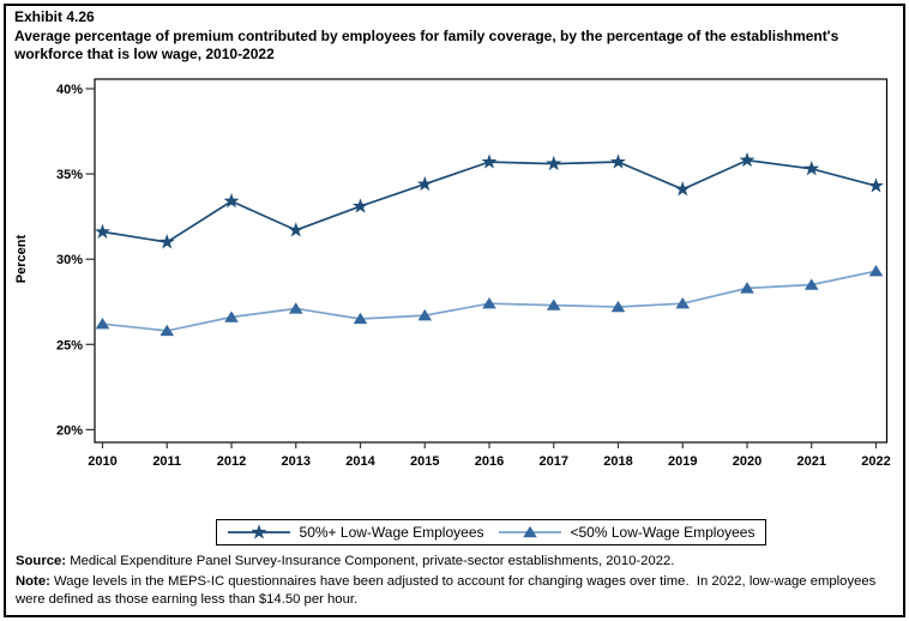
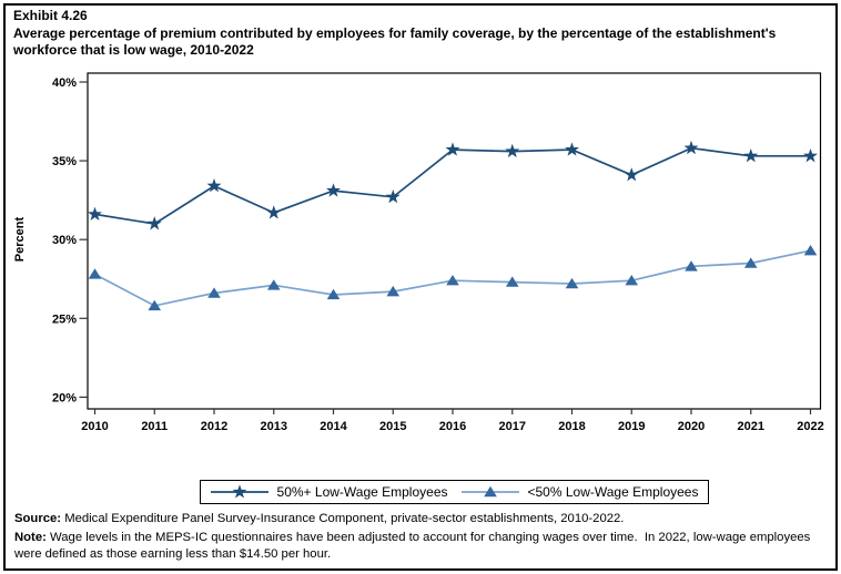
<50% Low-Wage Employees/2010: 26.2% -> 27.8%
50%+ Low-Wage Employees/2015: 34.4% -> 32.7%
50%+ Low-Wage Employees/2022: 34.3% -> 35.3%
